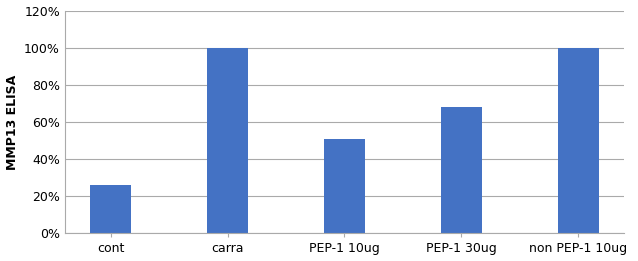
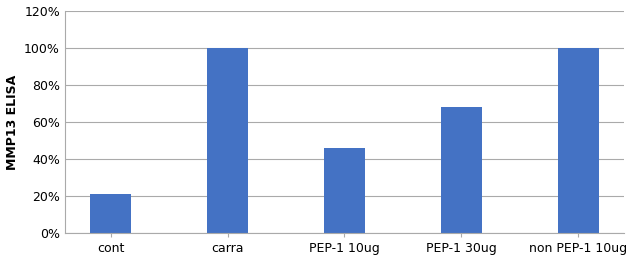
cont: 26% -> 21%
PEP-1 10ug: 51% -> 46%
